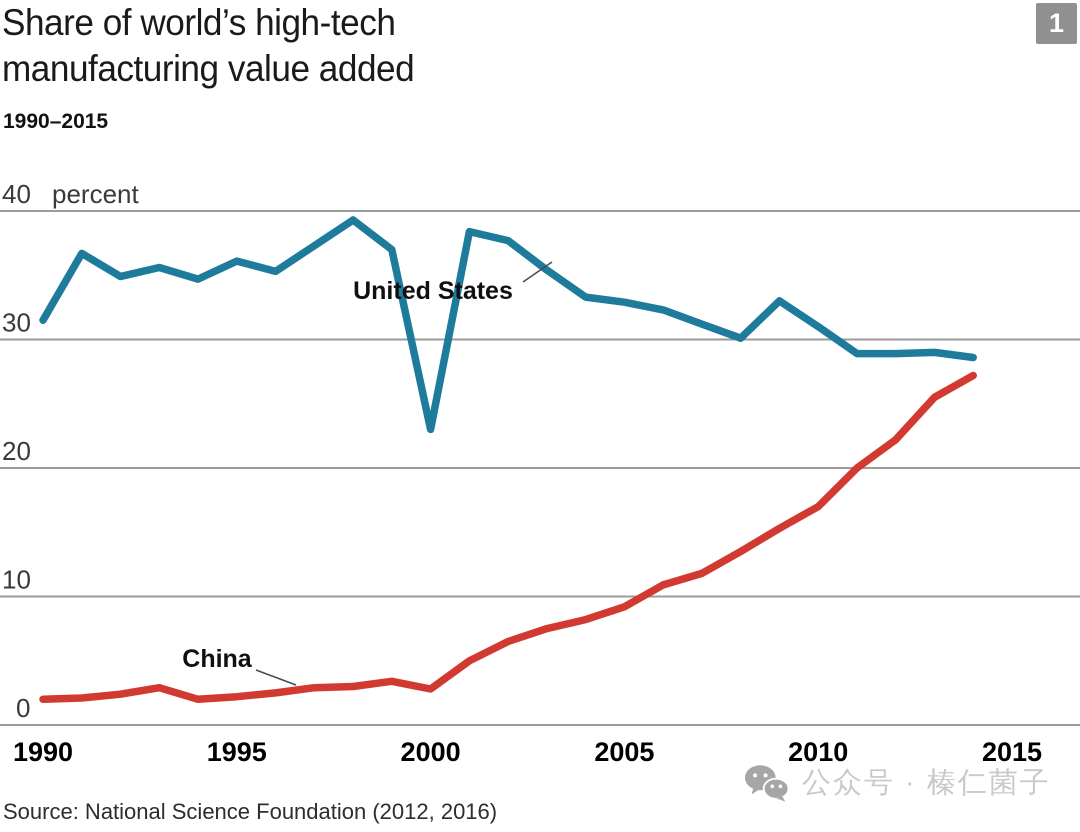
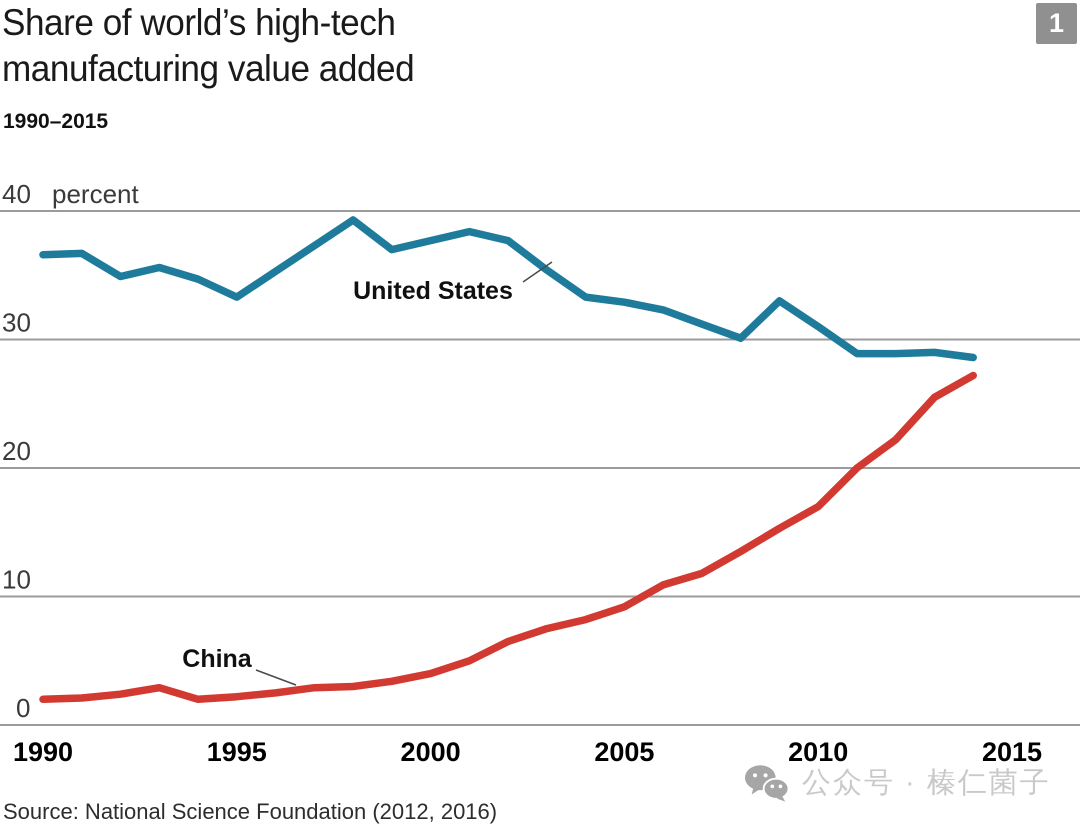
United States/1990: 31.5 -> 36.6
United States/1995: 36.1 -> 33.3
United States/2000: 23.0 -> 37.7
China/2000: 2.8 -> 4.0
